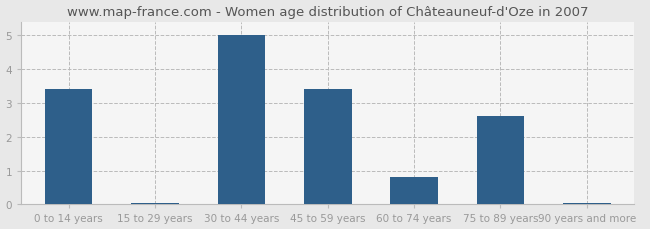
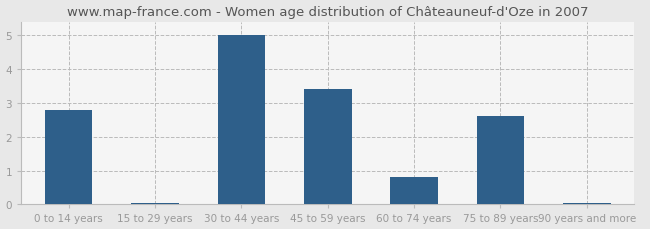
0 to 14 years: 3.40 -> 2.80
